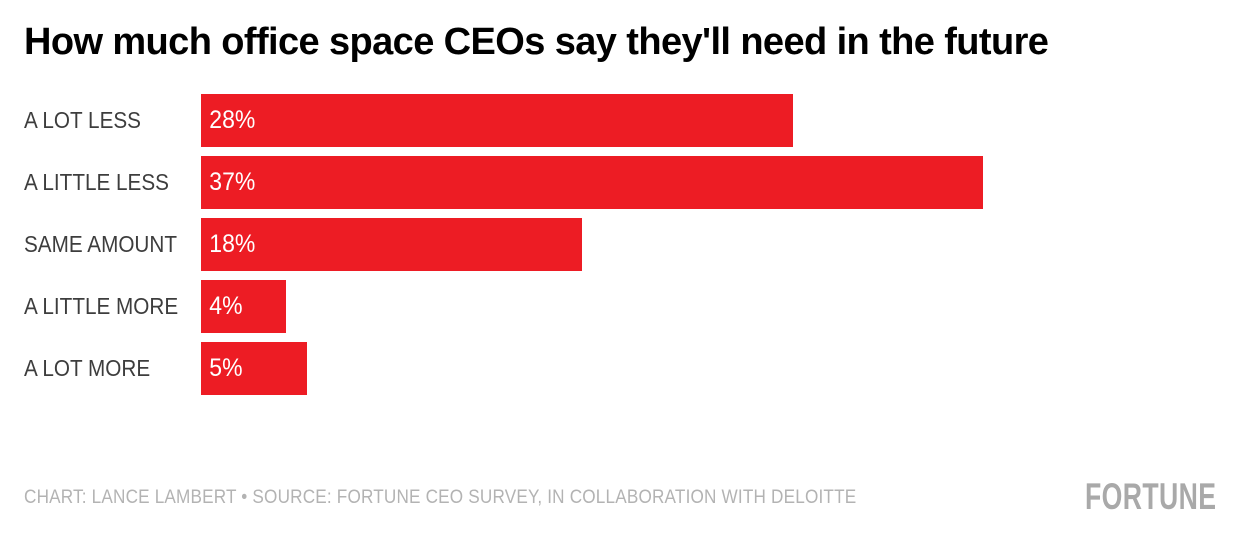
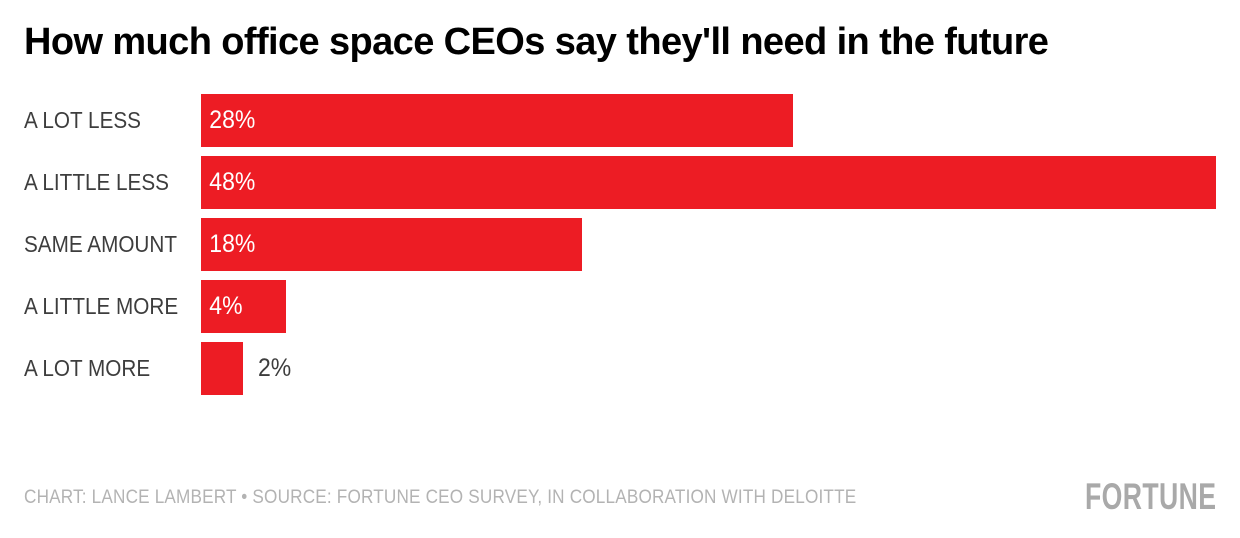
A LITTLE LESS: 37% -> 48%
A LOT MORE: 5% -> 2%
